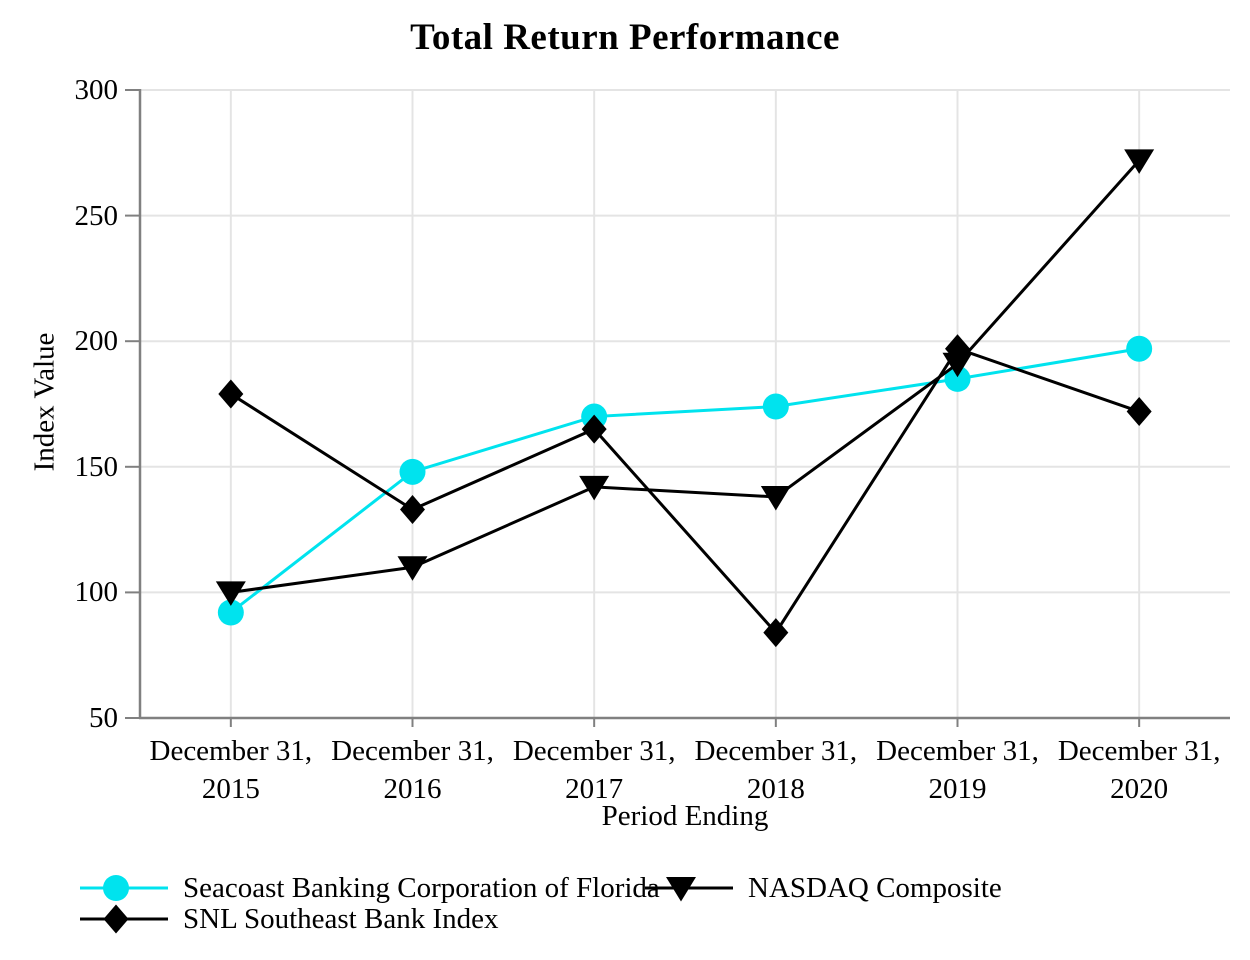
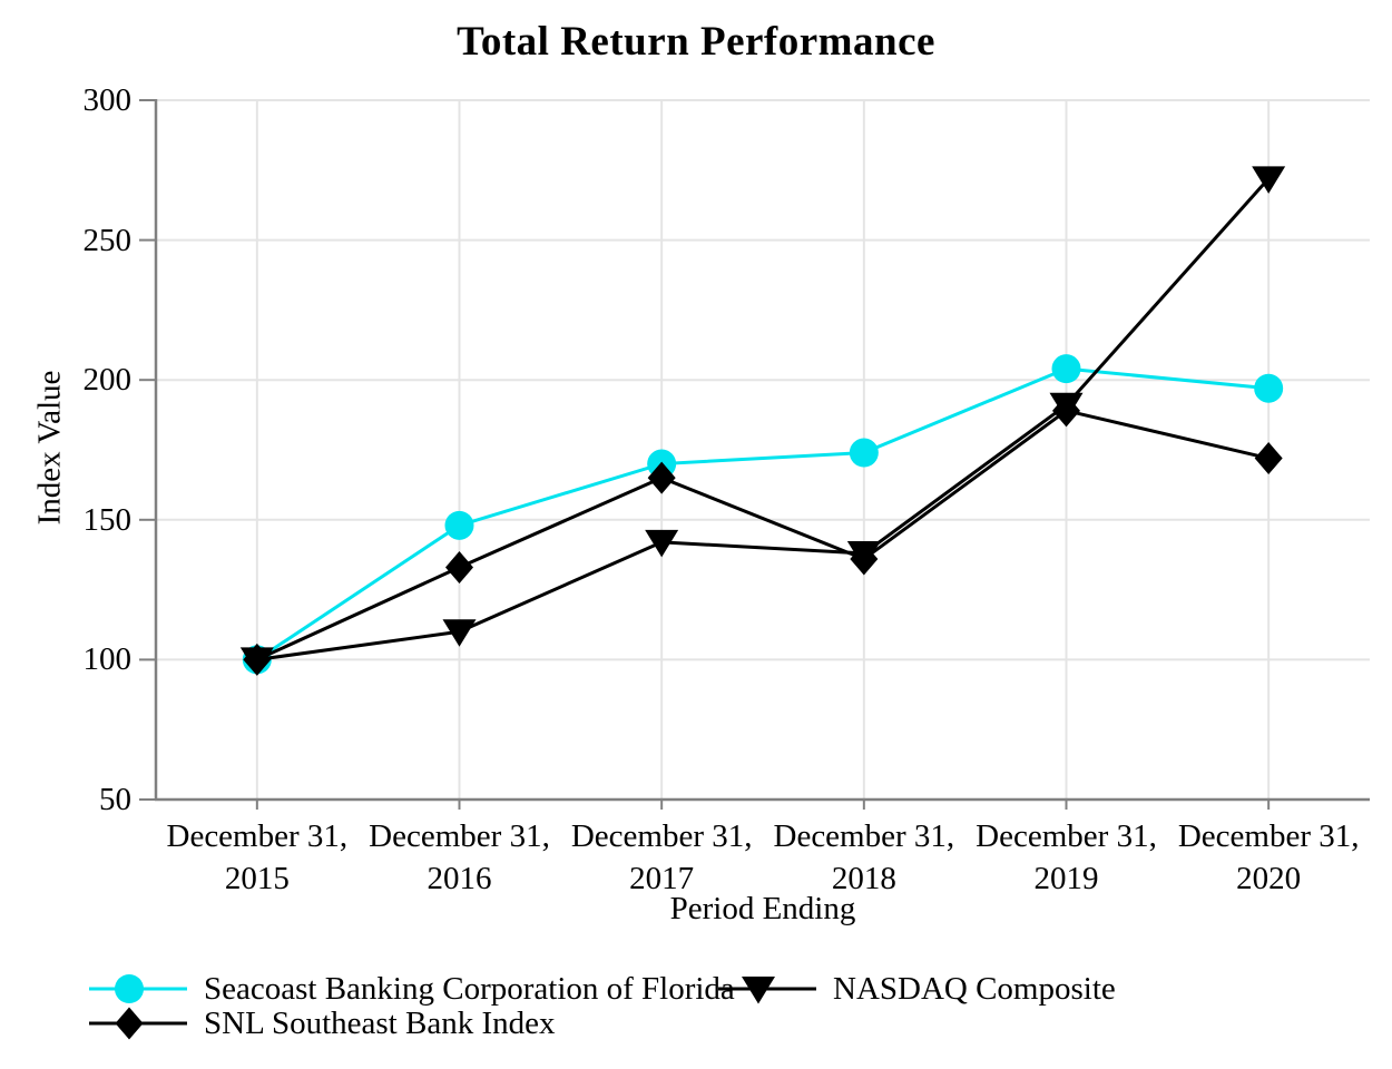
Seacoast Banking Corporation of Florida/December 31, 2015: 92 -> 100
SNL Southeast Bank Index/December 31, 2015: 179 -> 100
SNL Southeast Bank Index/December 31, 2018: 84 -> 136
Seacoast Banking Corporation of Florida/December 31, 2019: 185 -> 204
SNL Southeast Bank Index/December 31, 2019: 197 -> 189
